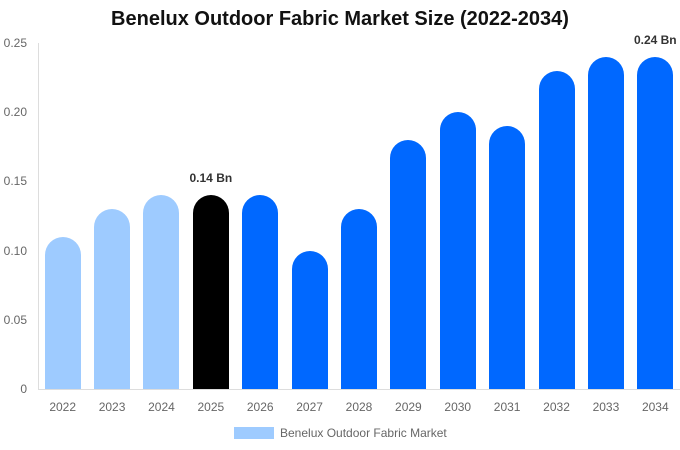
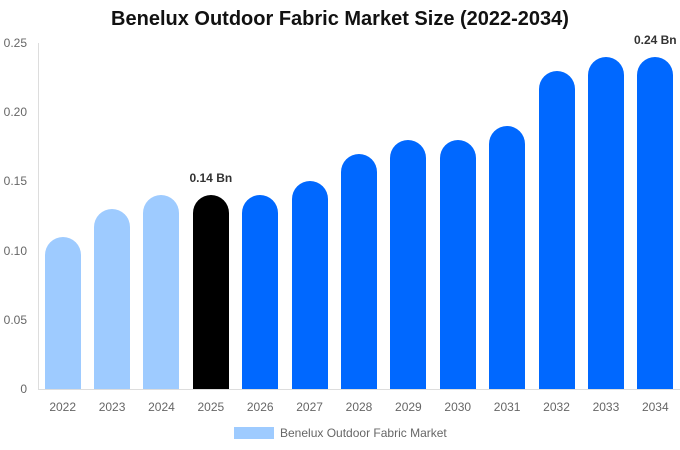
2027: 0.10 -> 0.15
2028: 0.13 -> 0.17
2030: 0.20 -> 0.18
